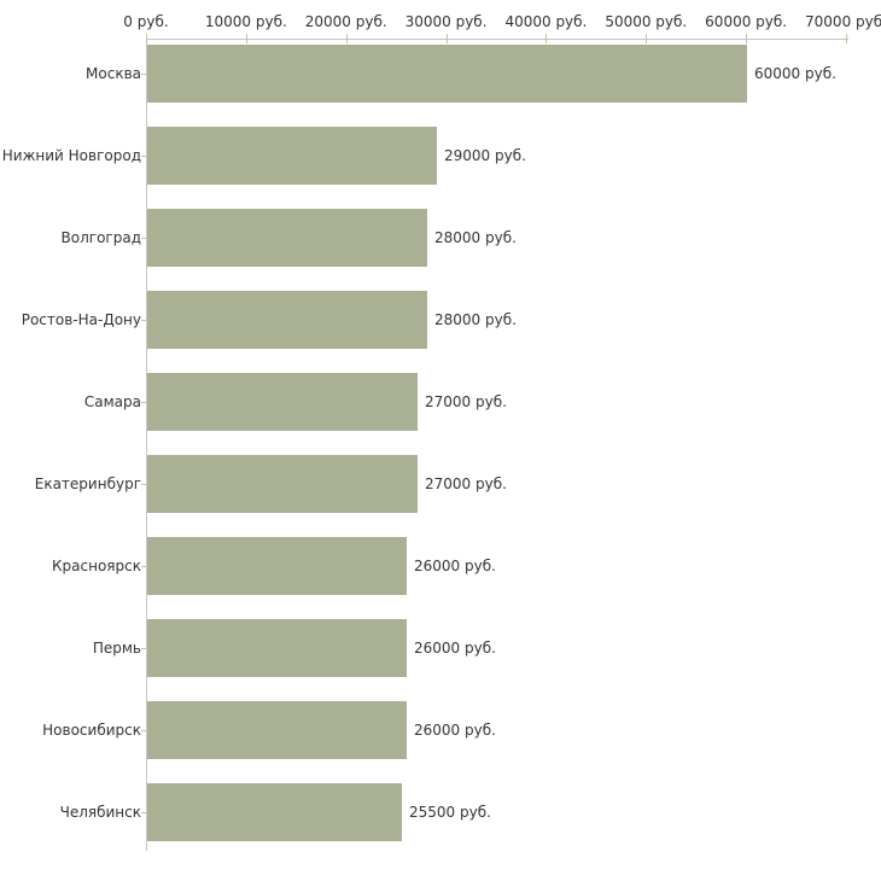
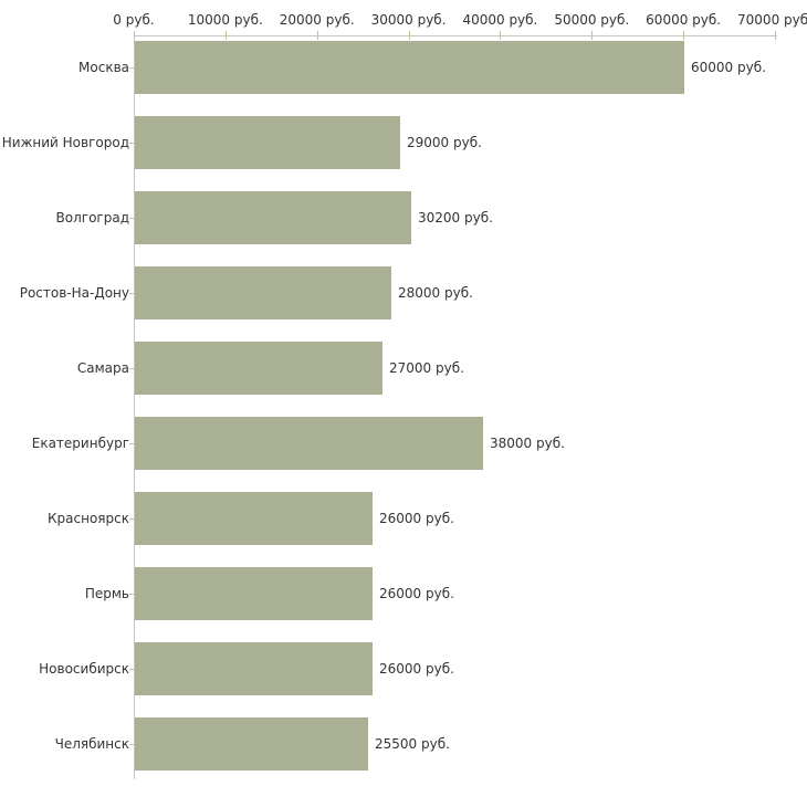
Волгоград: 28000 -> 30200
Екатеринбург: 27000 -> 38000
